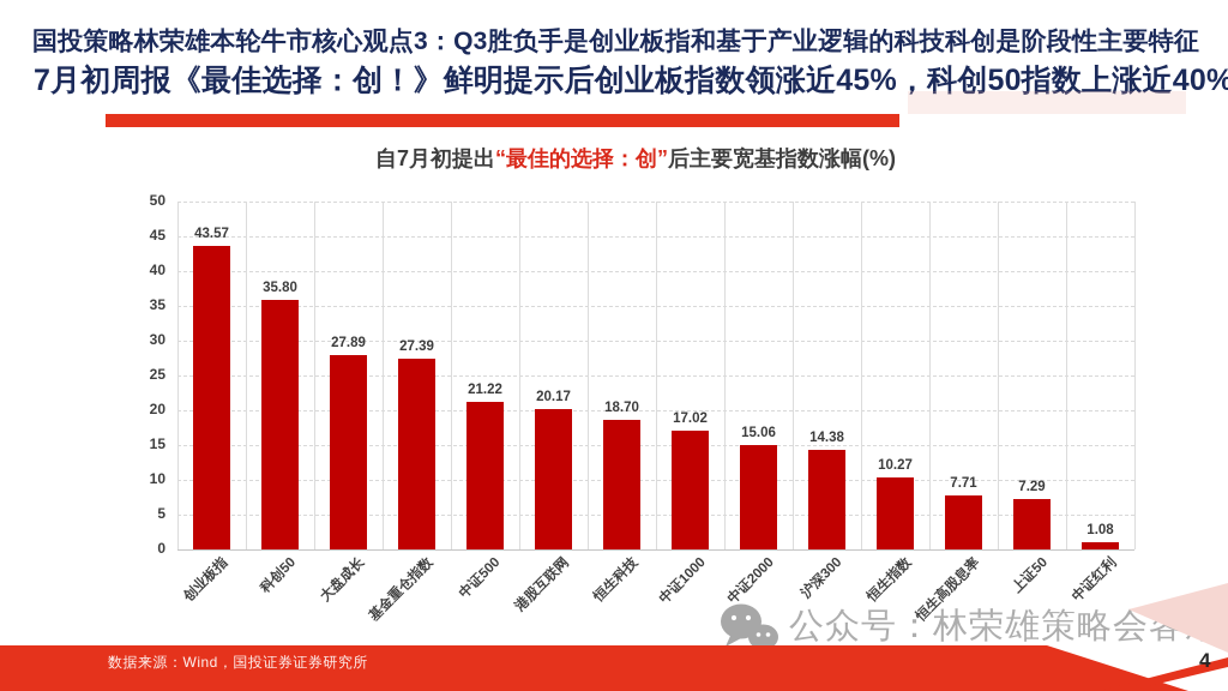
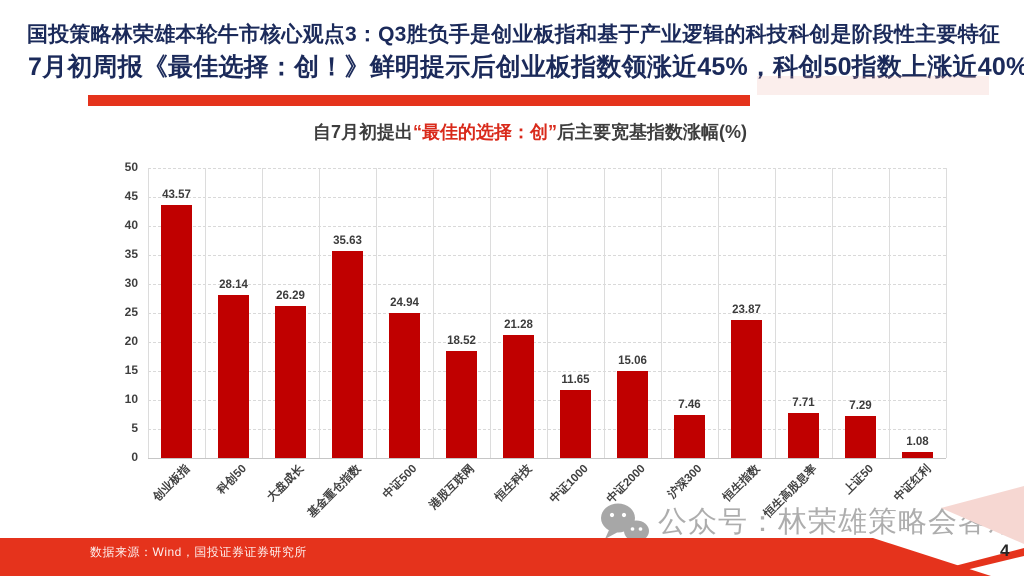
科创50: 35.80 -> 28.14
大盘成长: 27.89 -> 26.29
基金重仓指数: 27.39 -> 35.63
中证500: 21.22 -> 24.94
港股互联网: 20.17 -> 18.52
恒生科技: 18.70 -> 21.28
中证1000: 17.02 -> 11.65
沪深300: 14.38 -> 7.46
恒生指数: 10.27 -> 23.87
